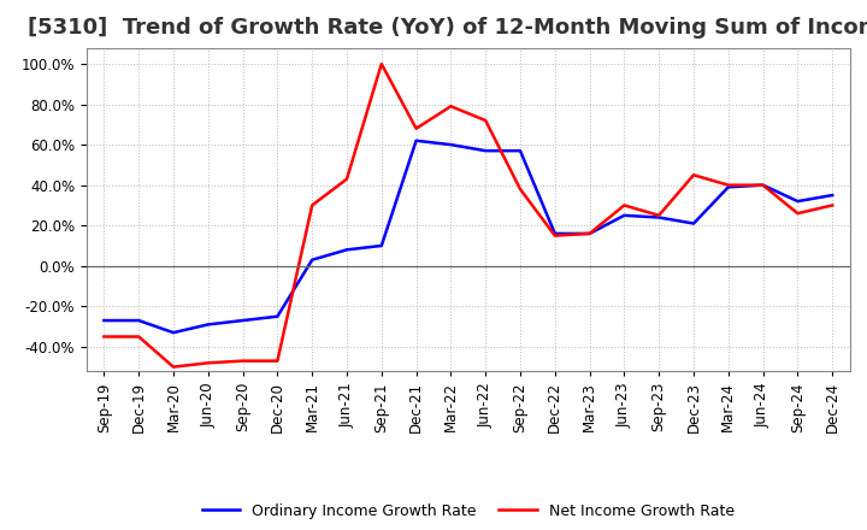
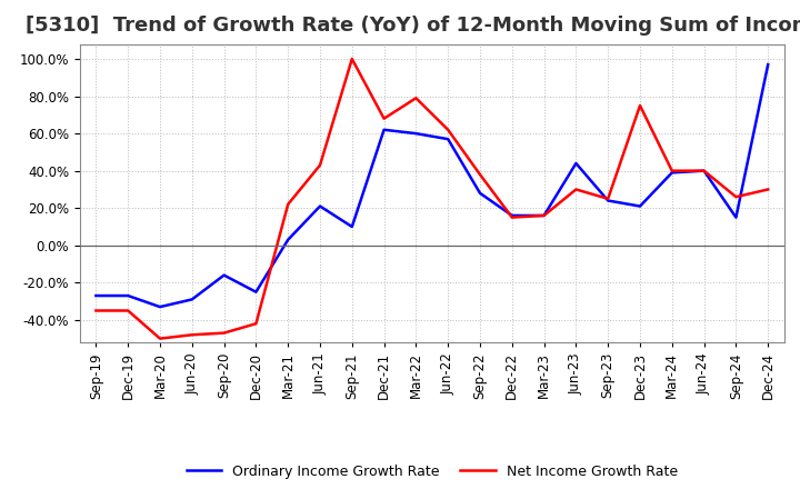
Ordinary Income Growth Rate/Sep-20: -27% -> -16%
Net Income Growth Rate/Dec-20: -47% -> -42%
Net Income Growth Rate/Mar-21: 30% -> 22%
Ordinary Income Growth Rate/Jun-21: 8% -> 21%
Net Income Growth Rate/Jun-22: 72% -> 62%
Ordinary Income Growth Rate/Sep-22: 57% -> 28%
Ordinary Income Growth Rate/Jun-23: 25% -> 44%
Net Income Growth Rate/Dec-23: 45% -> 75%
Ordinary Income Growth Rate/Sep-24: 32% -> 15%
Ordinary Income Growth Rate/Dec-24: 35% -> 97%
